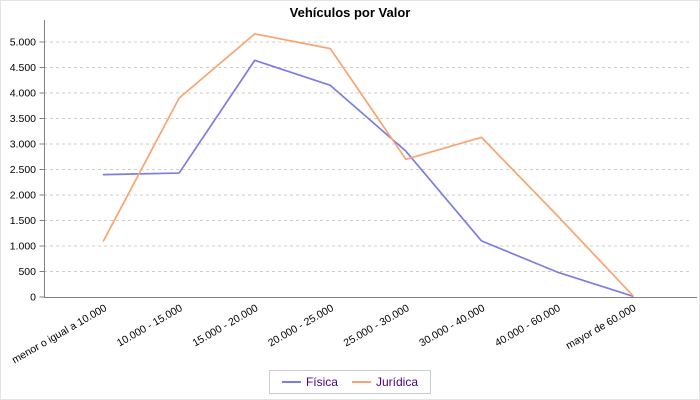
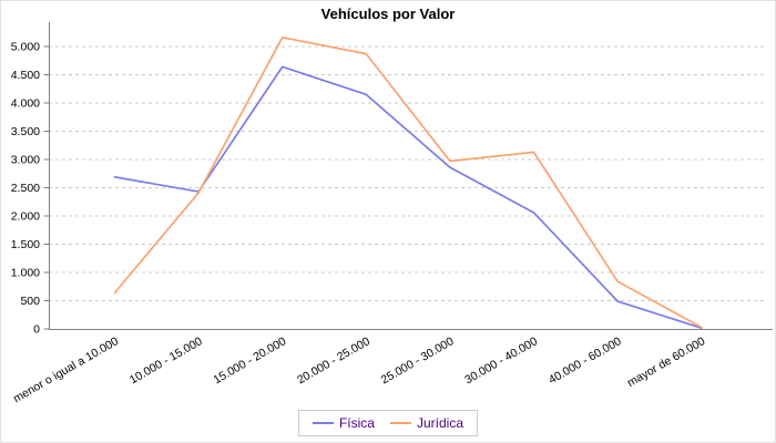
Física/menor o igual a 10.000: 2400 -> 2700
Jurídica/menor o igual a 10.000: 1100 -> 600
Jurídica/10.000 - 15.000: 3900 -> 2400
Jurídica/25.000 - 30.000: 2700 -> 3000
Física/30.000 - 40.000: 1100 -> 2100
Jurídica/40.000 - 60.000: 1600 -> 800
